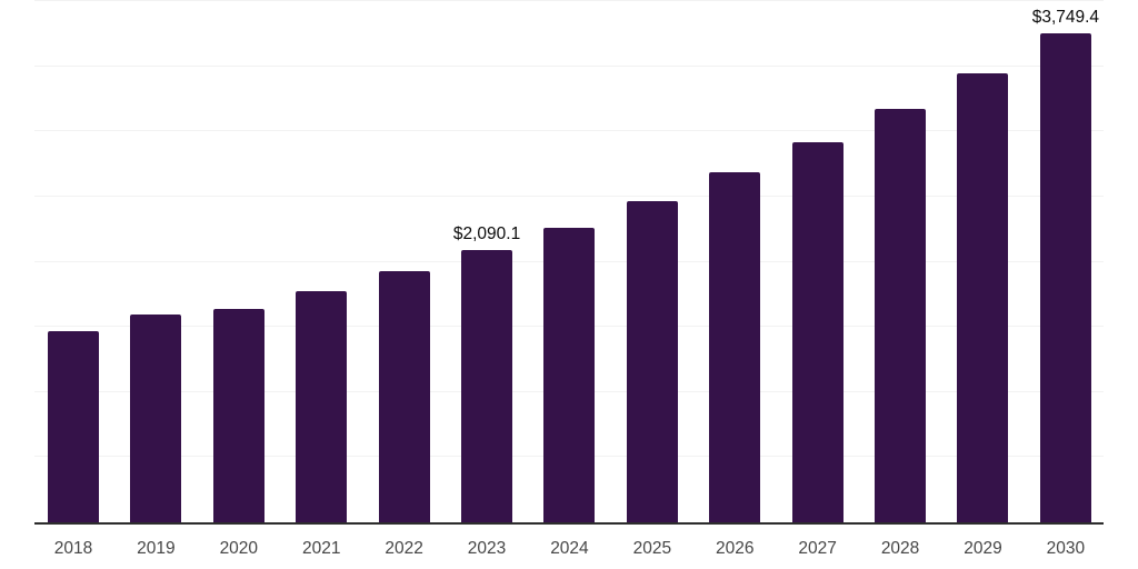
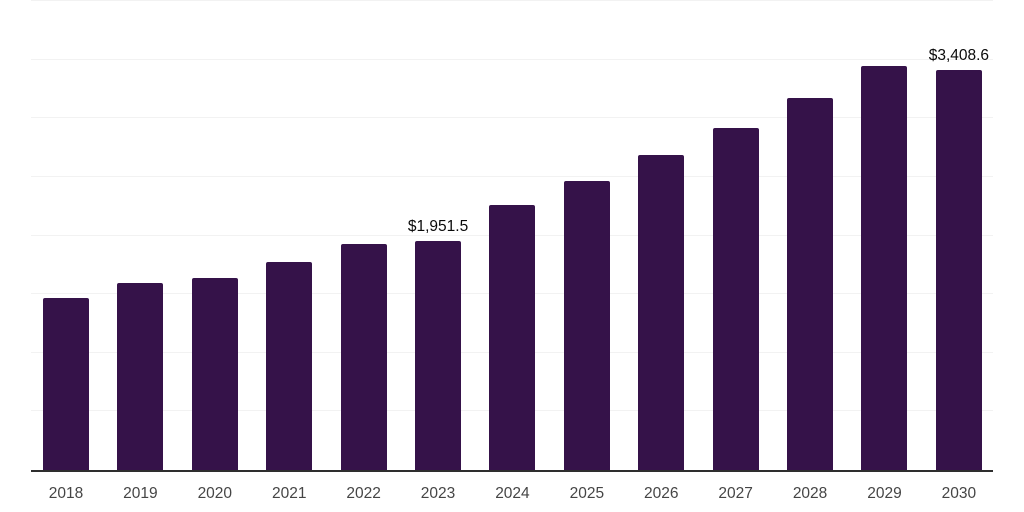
2023: $2,090.1 -> $1,951.5
2030: $3,749.4 -> $3,408.6
